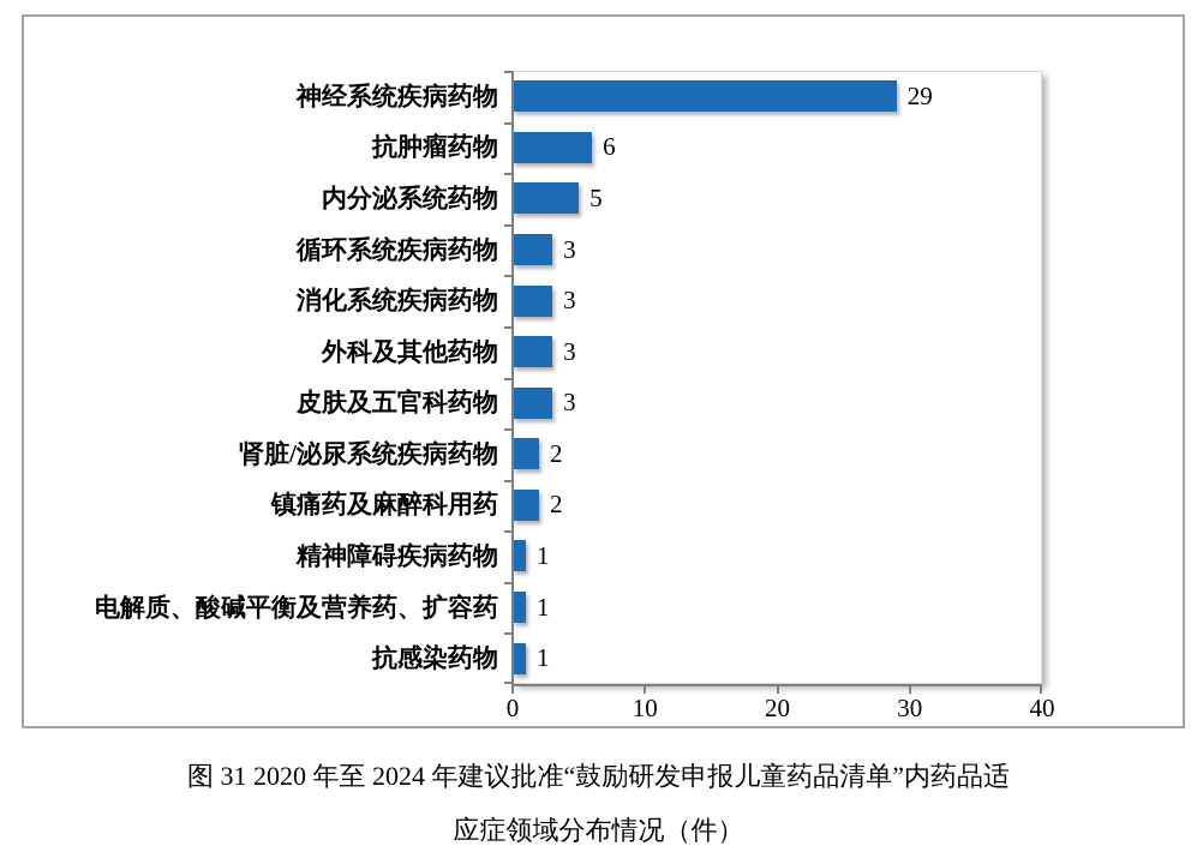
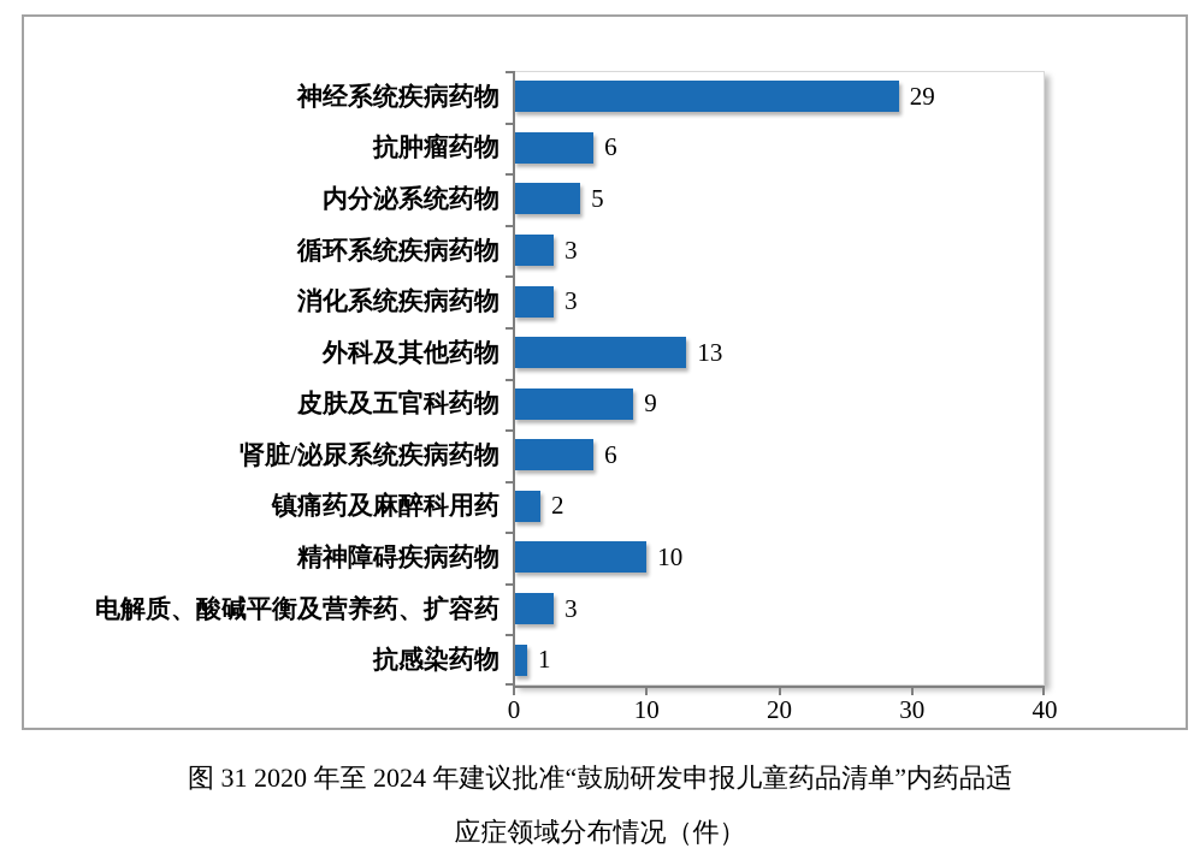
外科及其他药物: 3 -> 13
皮肤及五官科药物: 3 -> 9
肾脏/泌尿系统疾病药物: 2 -> 6
精神障碍疾病药物: 1 -> 10
电解质、酸碱平衡及营养药、扩容药: 1 -> 3
